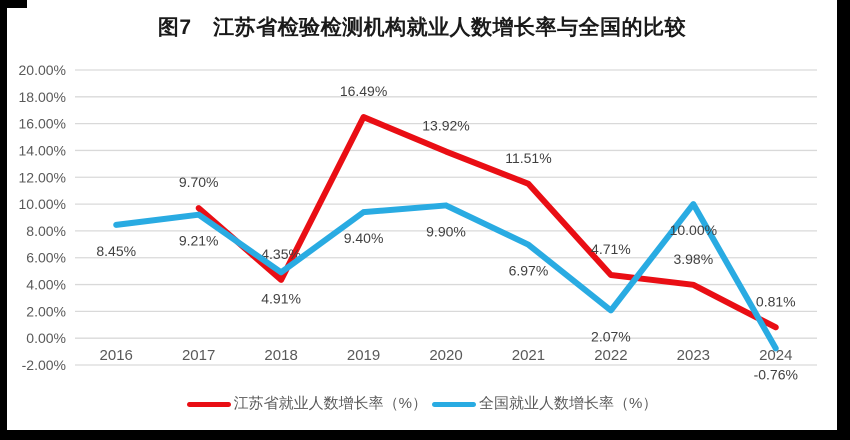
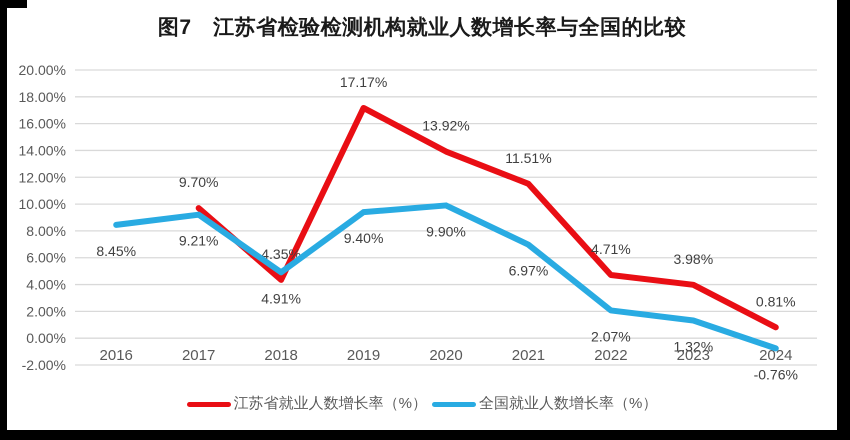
江苏省就业人数增长率（%）/2019: 16.49% -> 17.17%
全国就业人数增长率（%）/2023: 10.00% -> 1.32%
